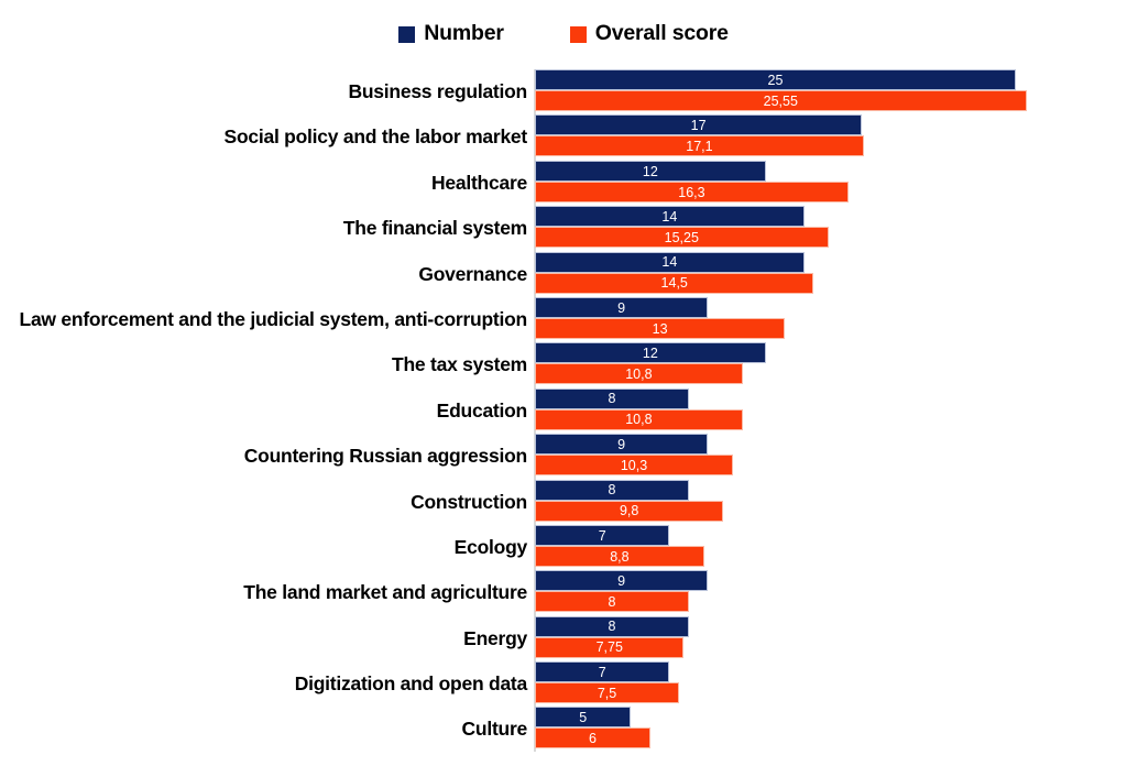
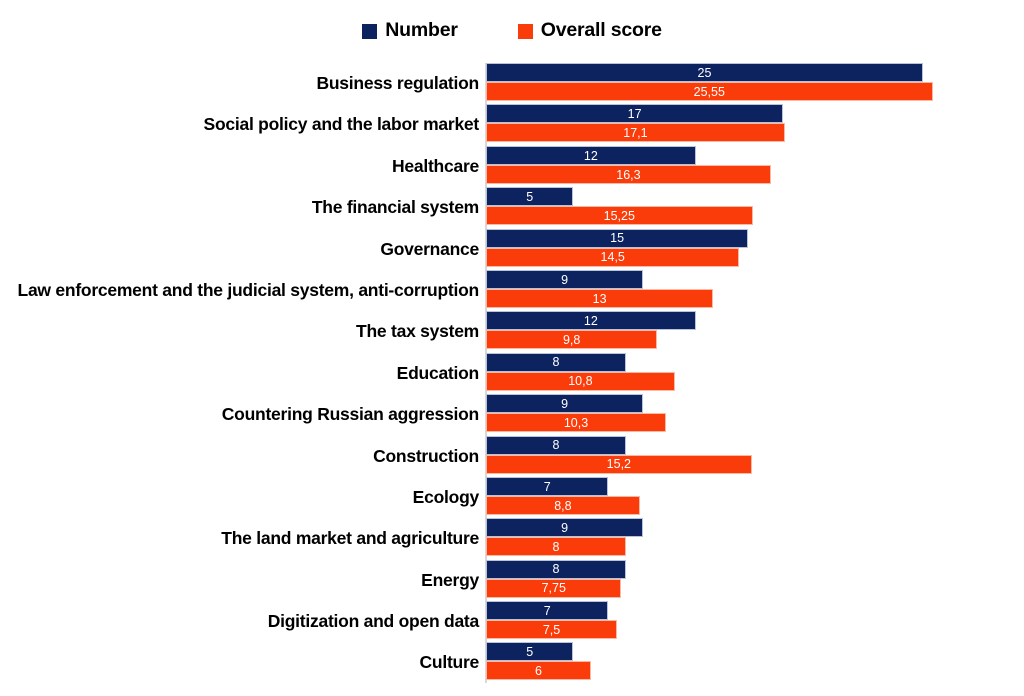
Number/The financial system: 14 -> 5
Number/Governance: 14 -> 15
Overall score/The tax system: 10,8 -> 9,8
Overall score/Construction: 9,8 -> 15,2
